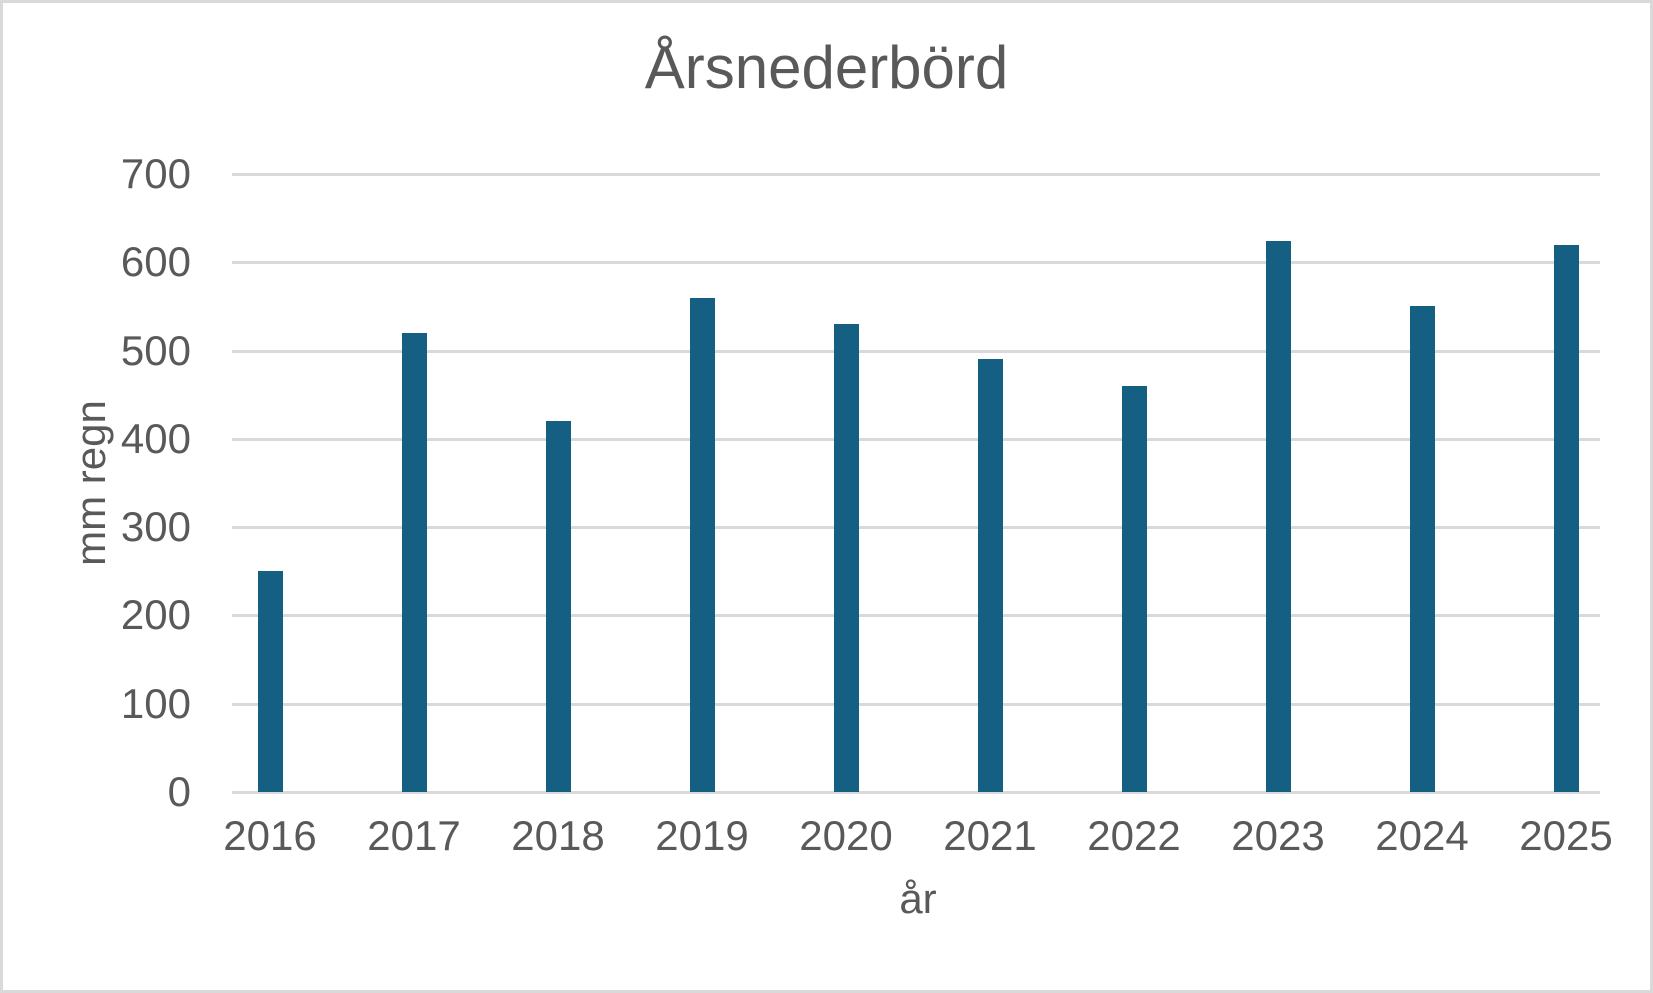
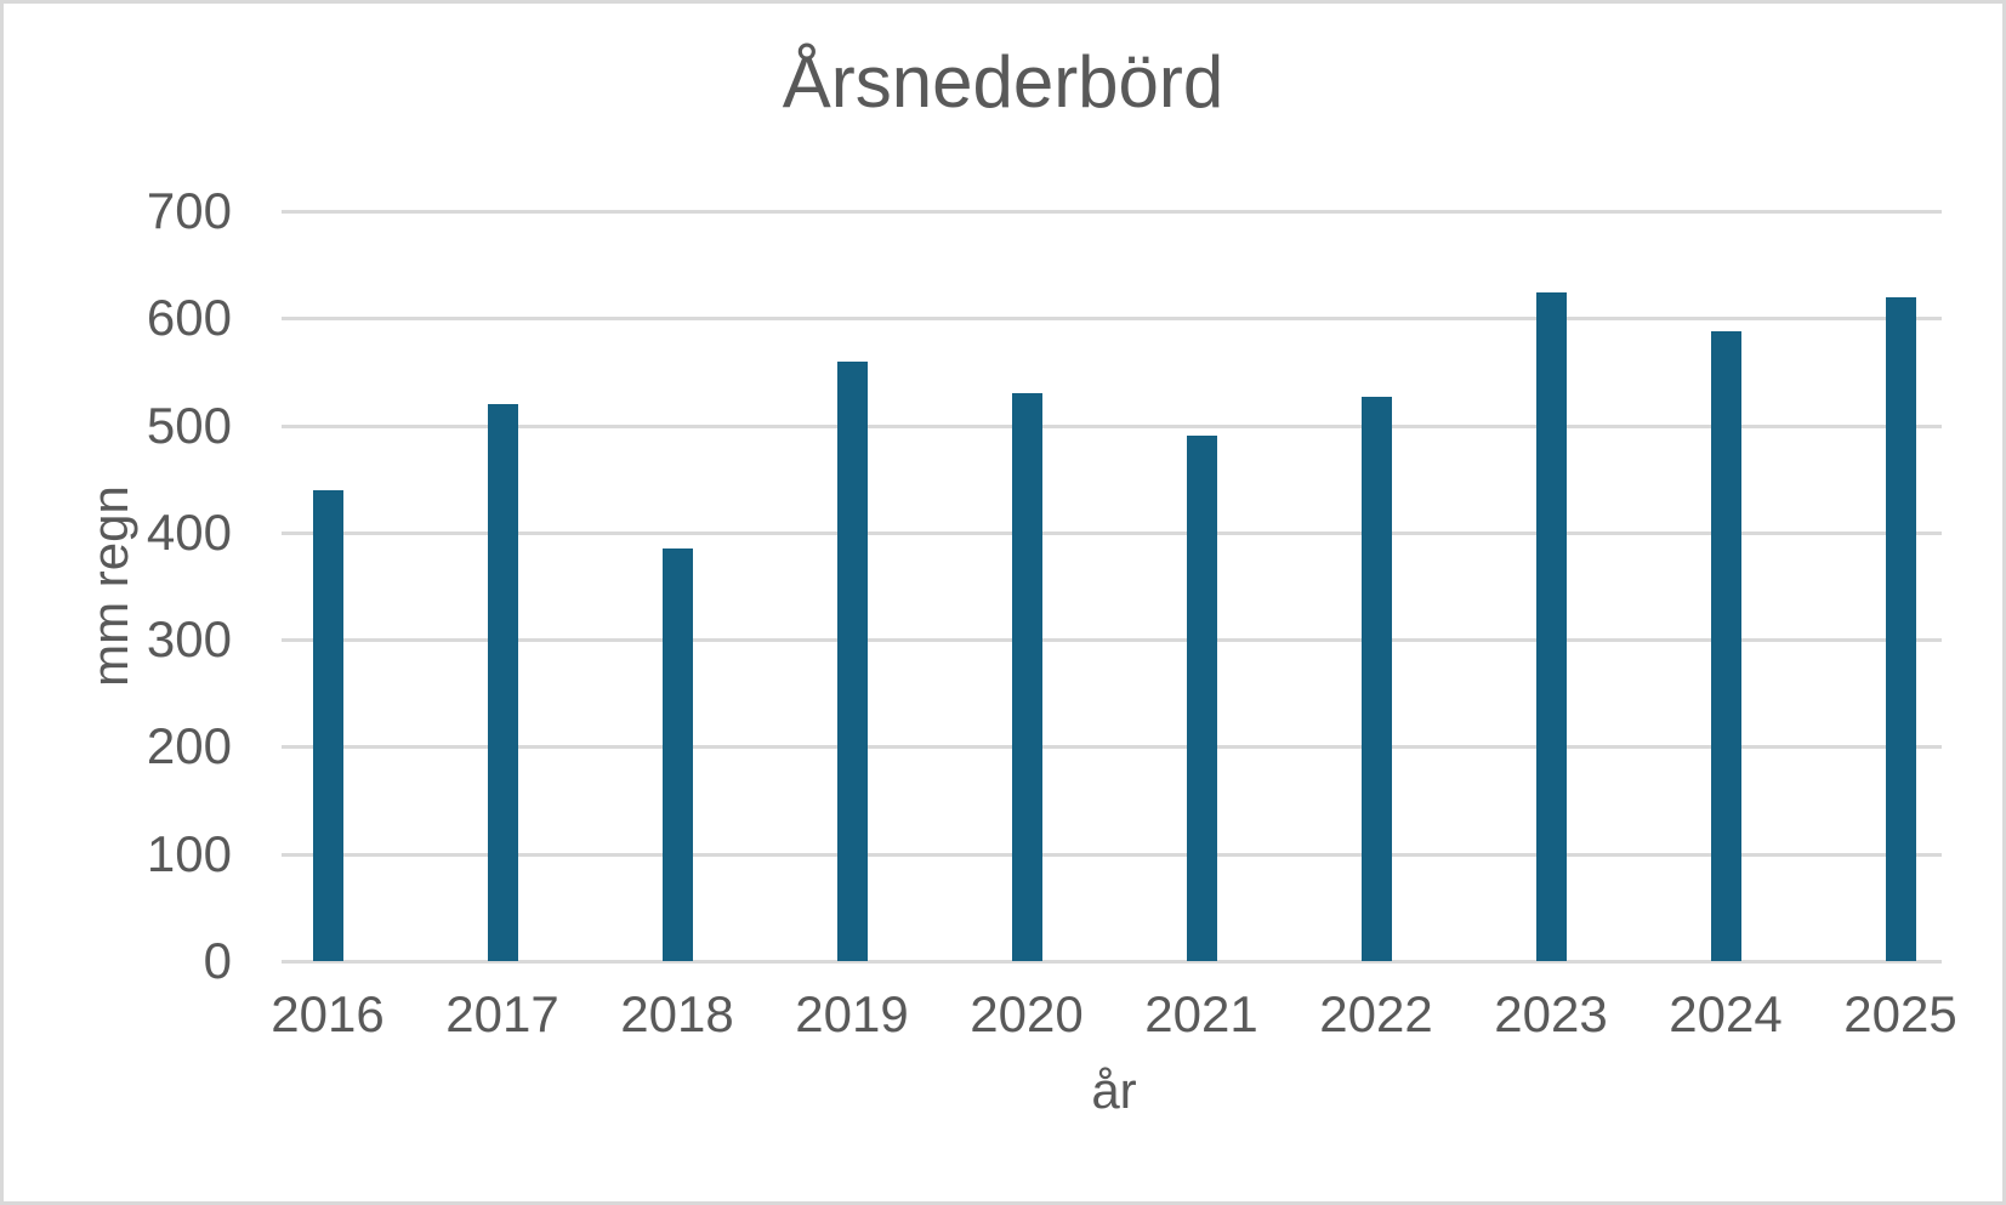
2016: 250 -> 440
2018: 420 -> 380
2022: 460 -> 530
2024: 550 -> 590
